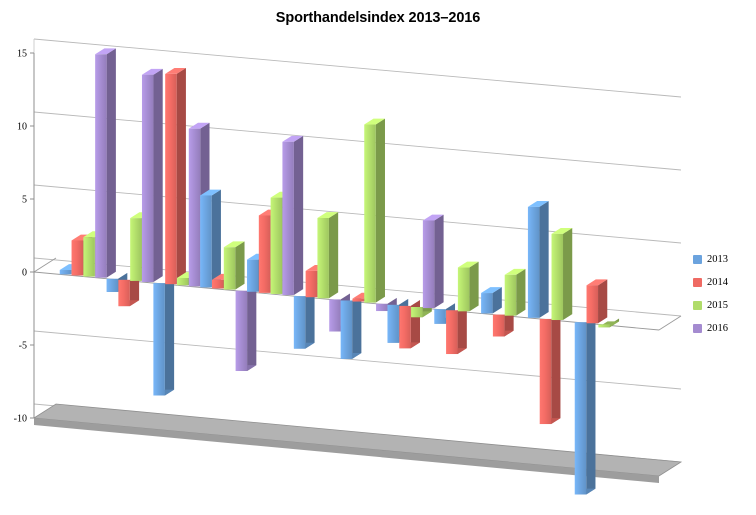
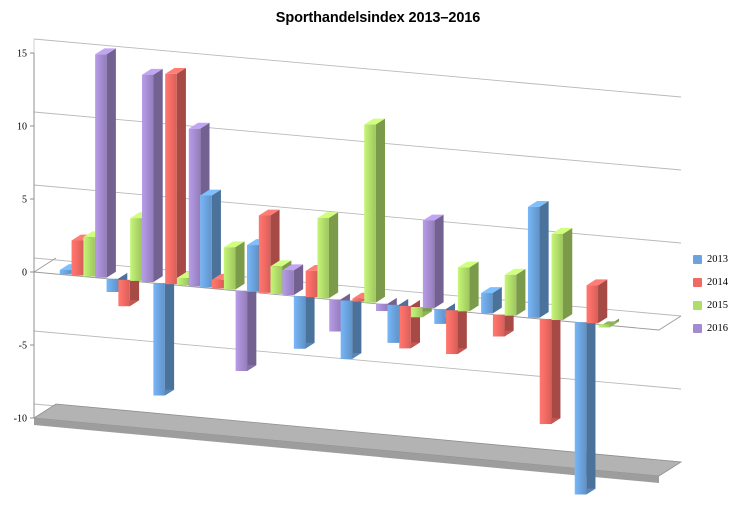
2013/5: 2.2 -> 3.2
2015/5: 6.6 -> 1.9
2016/5: 10.5 -> 1.7
